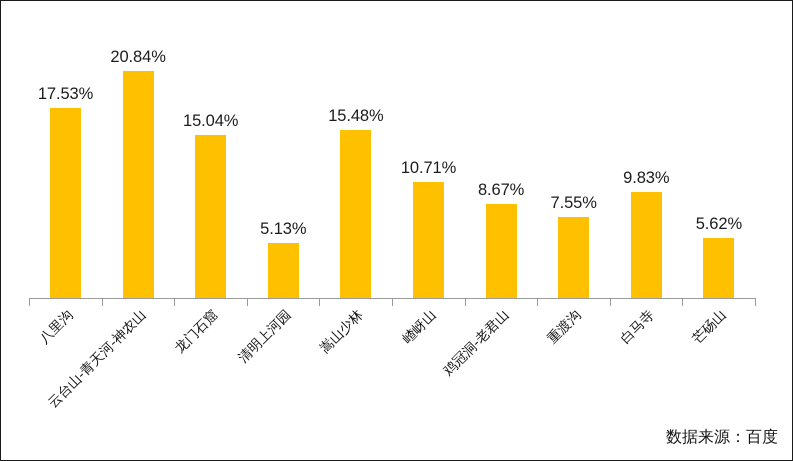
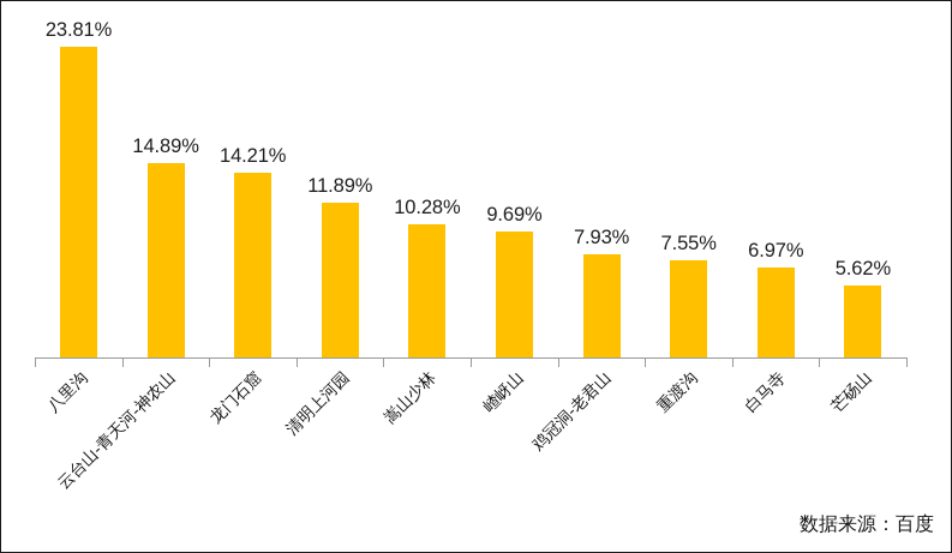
八里沟: 17.53% -> 23.81%
云台山-青天河-神农山: 20.84% -> 14.89%
龙门石窟: 15.04% -> 14.21%
清明上河园: 5.13% -> 11.89%
嵩山少林: 15.48% -> 10.28%
嵖岈山: 10.71% -> 9.69%
鸡冠洞-老君山: 8.67% -> 7.93%
白马寺: 9.83% -> 6.97%
